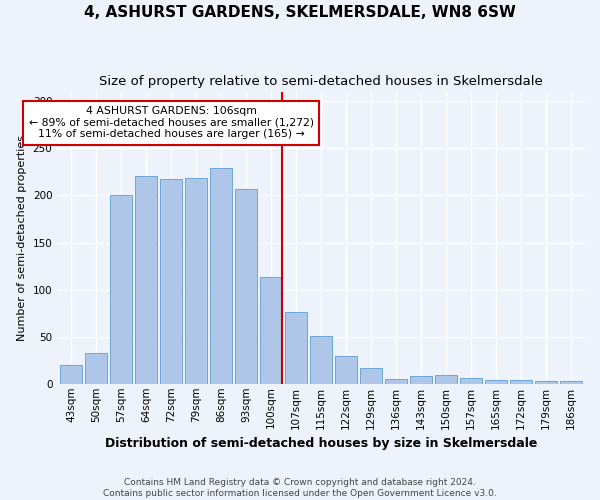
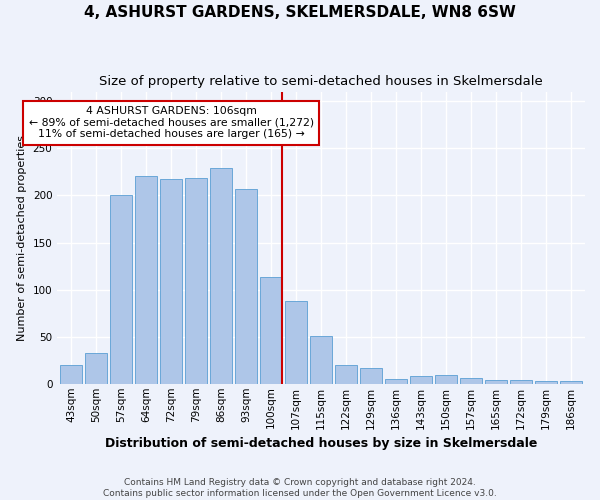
107sqm: 76 -> 88
122sqm: 30 -> 20
